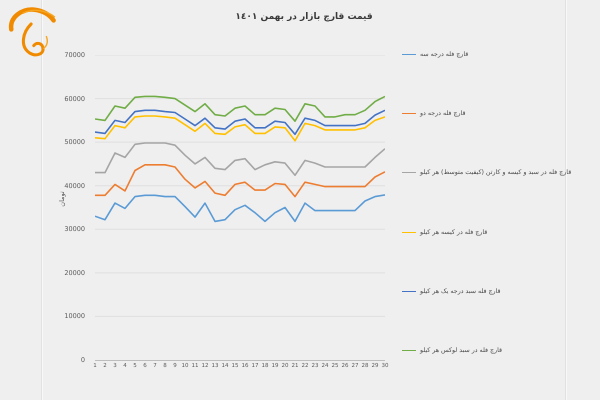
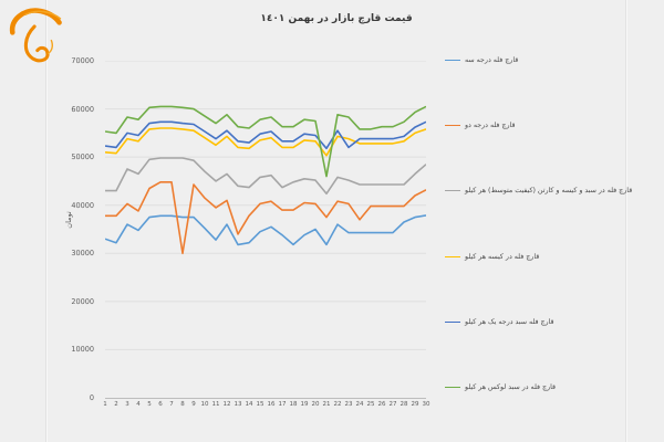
قارچ فله درجه دو/8: 45000 -> 30000
قارچ فله درجه دو/13: 38000 -> 34000
قارچ فله در سبد لوکس هر کیلو/21: 55000 -> 46000
قارچ فله سبد درجه یک هر کیلو/23: 55000 -> 52000
قارچ فله درجه دو/24: 40000 -> 37000
